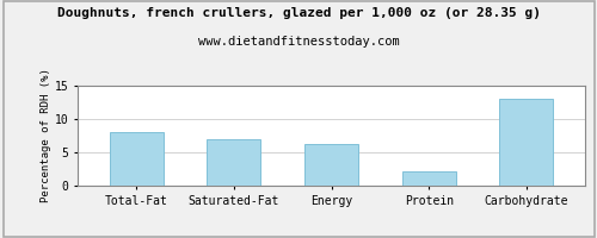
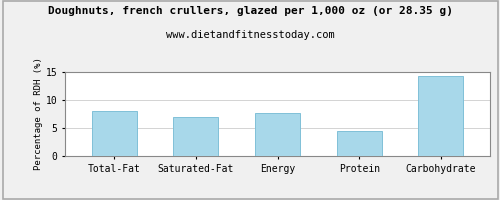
Energy: 6.2 -> 7.6
Protein: 2.2 -> 4.4
Carbohydrate: 13.0 -> 14.2
